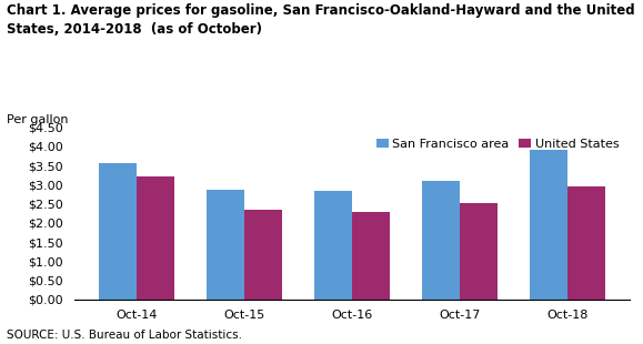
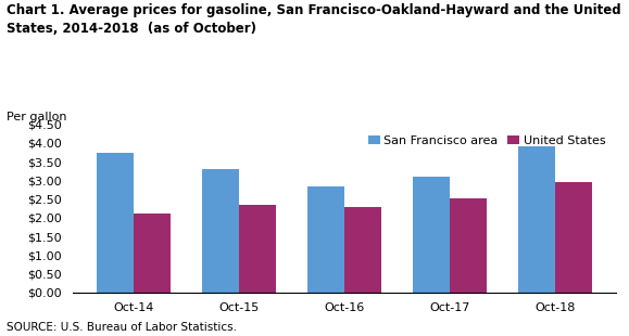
San Francisco area/Oct-14: $3.56 -> $3.75
United States/Oct-14: $3.22 -> $2.10
San Francisco area/Oct-15: $2.86 -> $3.30
